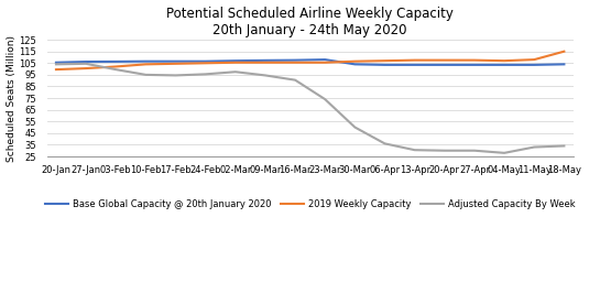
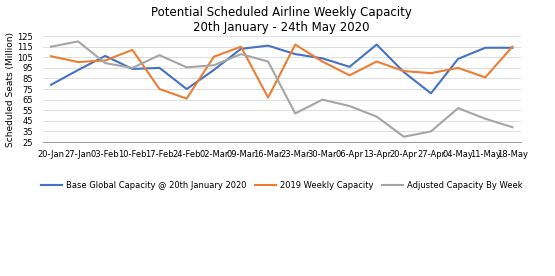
Base Global Capacity @ 20th January 2020/20-Jan: 106 -> 79
2019 Weekly Capacity/20-Jan: 100 -> 106
Adjusted Capacity By Week/20-Jan: 104 -> 115
Base Global Capacity @ 20th January 2020/27-Jan: 106 -> 93
Adjusted Capacity By Week/27-Jan: 104 -> 120
Base Global Capacity @ 20th January 2020/10-Feb: 106 -> 94
2019 Weekly Capacity/10-Feb: 104 -> 112
Base Global Capacity @ 20th January 2020/17-Feb: 106 -> 95
2019 Weekly Capacity/17-Feb: 104 -> 75
Adjusted Capacity By Week/17-Feb: 94 -> 107
Base Global Capacity @ 20th January 2020/24-Feb: 106 -> 75
2019 Weekly Capacity/24-Feb: 105 -> 66
Base Global Capacity @ 20th January 2020/02-Mar: 107 -> 93
Base Global Capacity @ 20th January 2020/09-Mar: 107 -> 113
2019 Weekly Capacity/09-Mar: 106 -> 115
Adjusted Capacity By Week/09-Mar: 94 -> 108
Base Global Capacity @ 20th January 2020/16-Mar: 108 -> 116
2019 Weekly Capacity/16-Mar: 106 -> 67
Adjusted Capacity By Week/16-Mar: 90 -> 101
2019 Weekly Capacity/23-Mar: 106 -> 117
Adjusted Capacity By Week/23-Mar: 74 -> 52
2019 Weekly Capacity/30-Mar: 106 -> 101
Adjusted Capacity By Week/30-Mar: 50 -> 65
Base Global Capacity @ 20th January 2020/06-Apr: 104 -> 96
2019 Weekly Capacity/06-Apr: 107 -> 88
Adjusted Capacity By Week/06-Apr: 36 -> 59
Base Global Capacity @ 20th January 2020/13-Apr: 104 -> 117
2019 Weekly Capacity/13-Apr: 108 -> 101
Adjusted Capacity By Week/13-Apr: 30 -> 49
Base Global Capacity @ 20th January 2020/20-Apr: 104 -> 91
2019 Weekly Capacity/20-Apr: 108 -> 92
Base Global Capacity @ 20th January 2020/27-Apr: 104 -> 71
2019 Weekly Capacity/27-Apr: 108 -> 90
Adjusted Capacity By Week/27-Apr: 30 -> 35
2019 Weekly Capacity/04-May: 107 -> 95
Adjusted Capacity By Week/04-May: 28 -> 57
Base Global Capacity @ 20th January 2020/11-May: 104 -> 114
2019 Weekly Capacity/11-May: 108 -> 86
Adjusted Capacity By Week/11-May: 33 -> 47
Base Global Capacity @ 20th January 2020/18-May: 104 -> 114
Adjusted Capacity By Week/18-May: 34 -> 39
